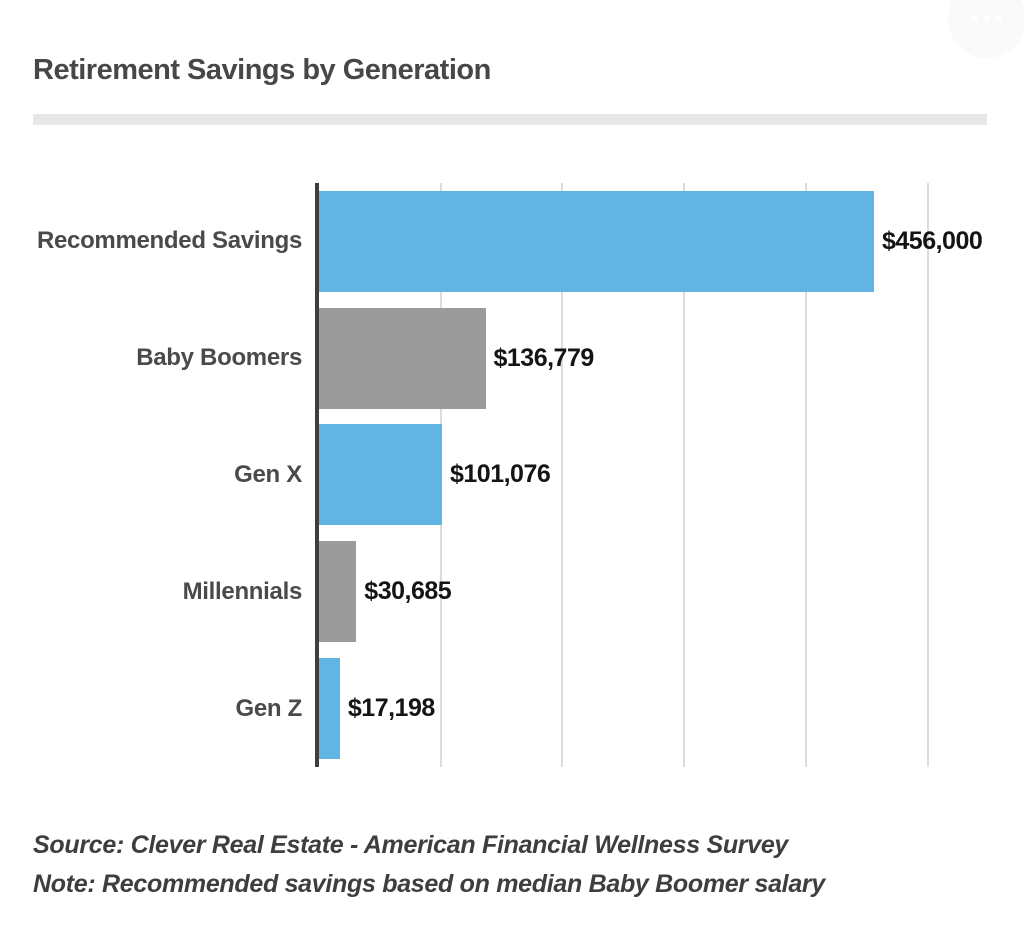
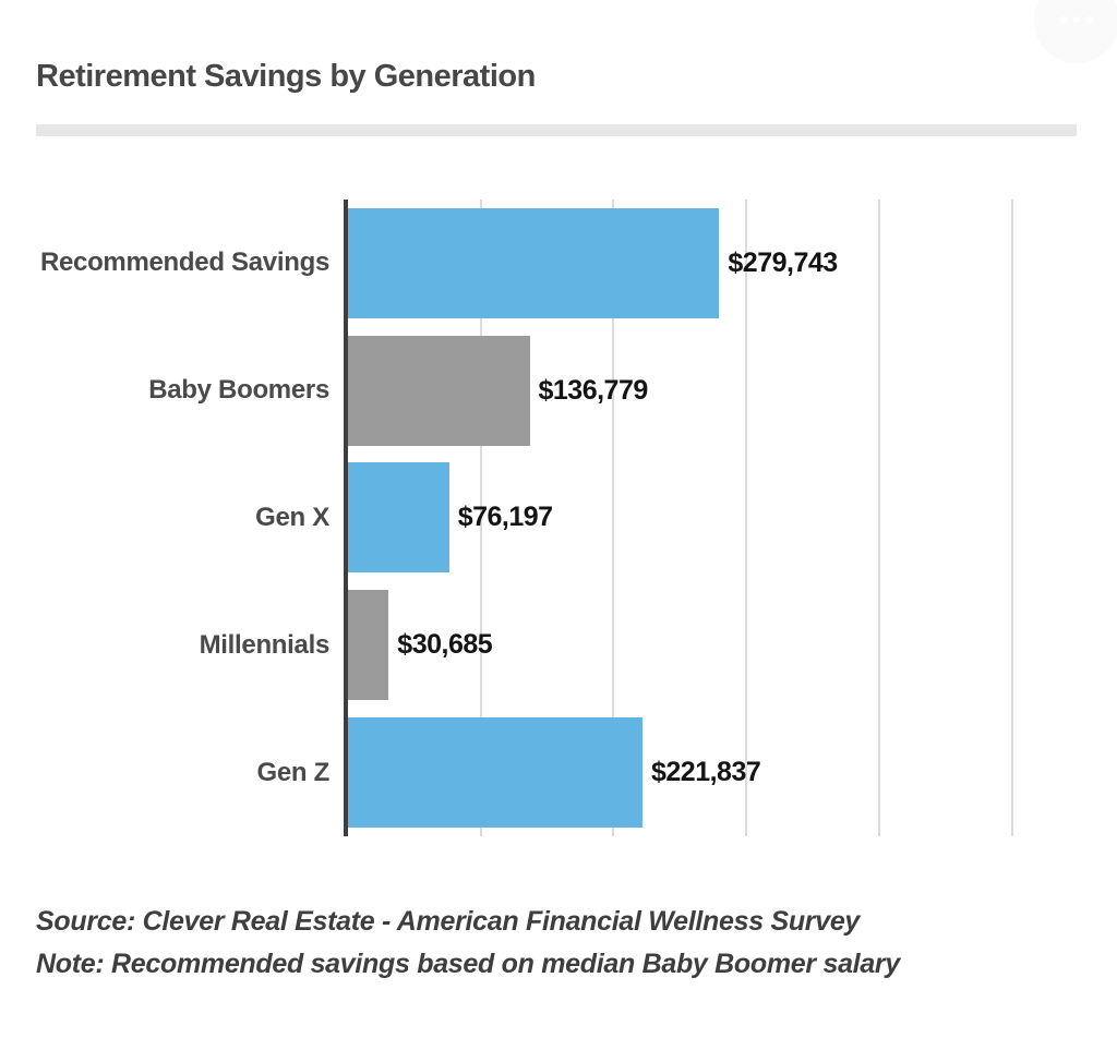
Recommended Savings: $456,000 -> $279,743
Gen X: $101,076 -> $76,197
Gen Z: $17,198 -> $221,837
